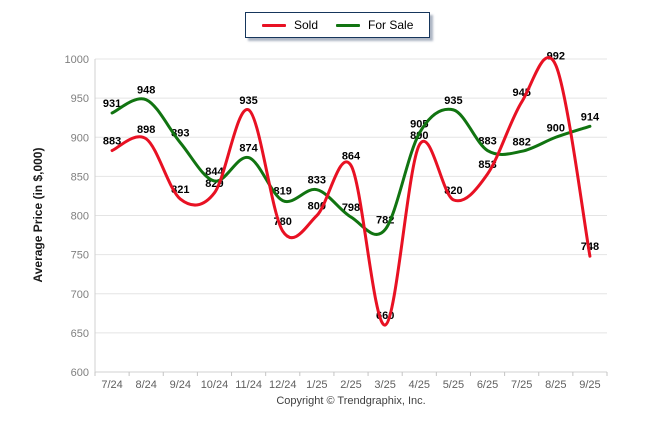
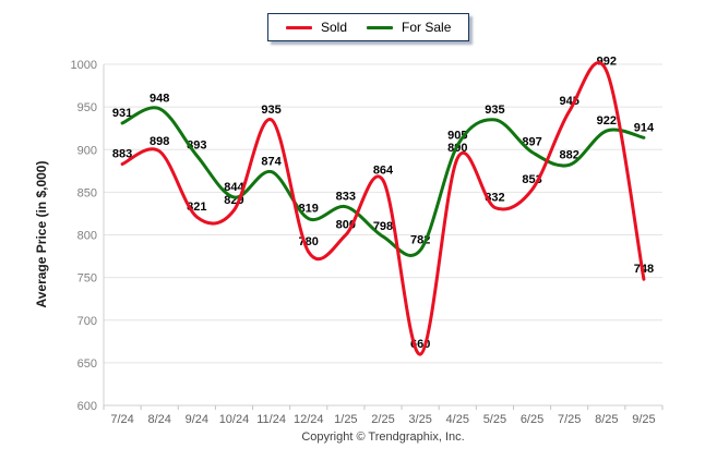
Sold/5/25: 820 -> 832
For Sale/6/25: 883 -> 897
For Sale/8/25: 900 -> 922
